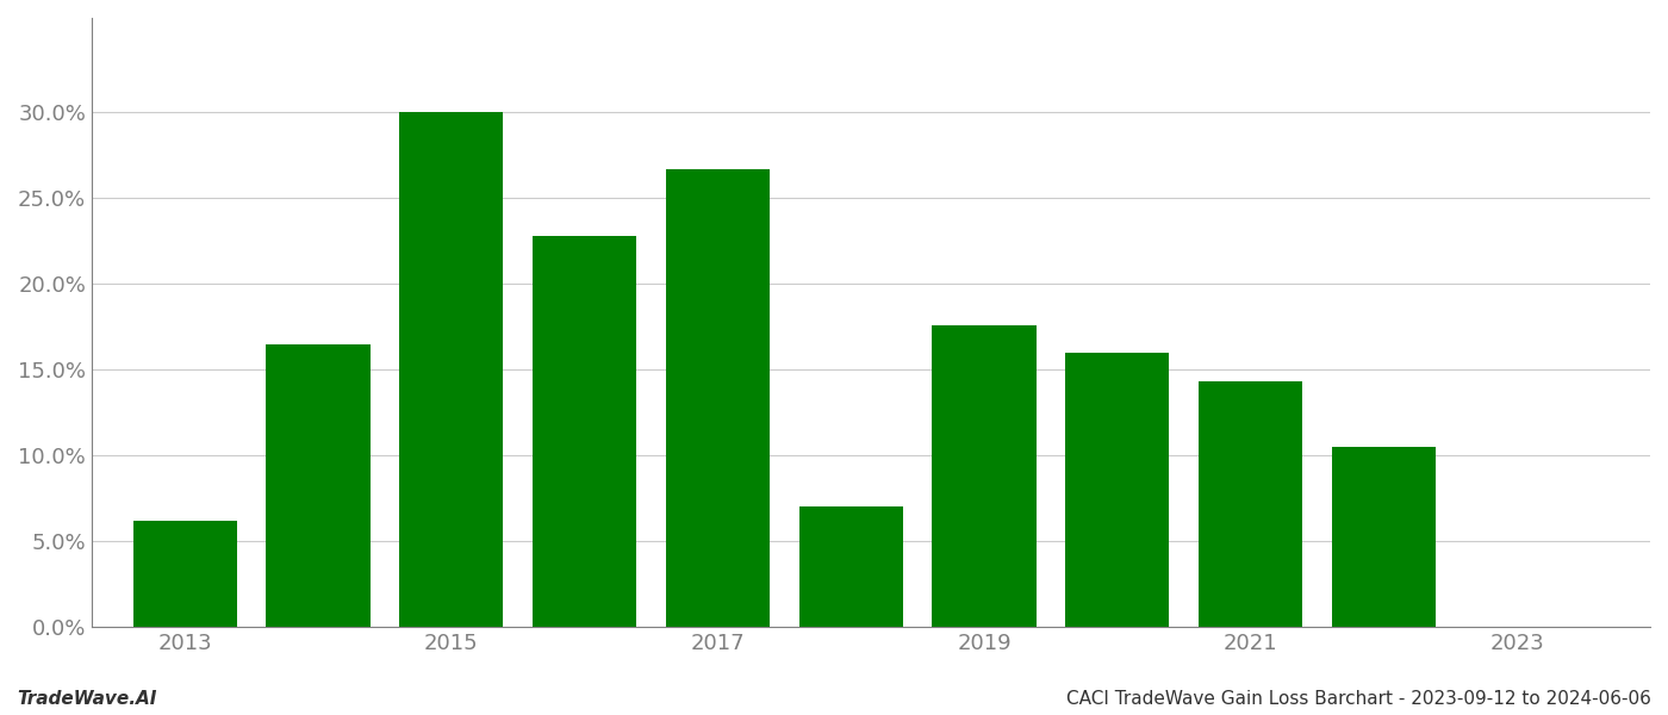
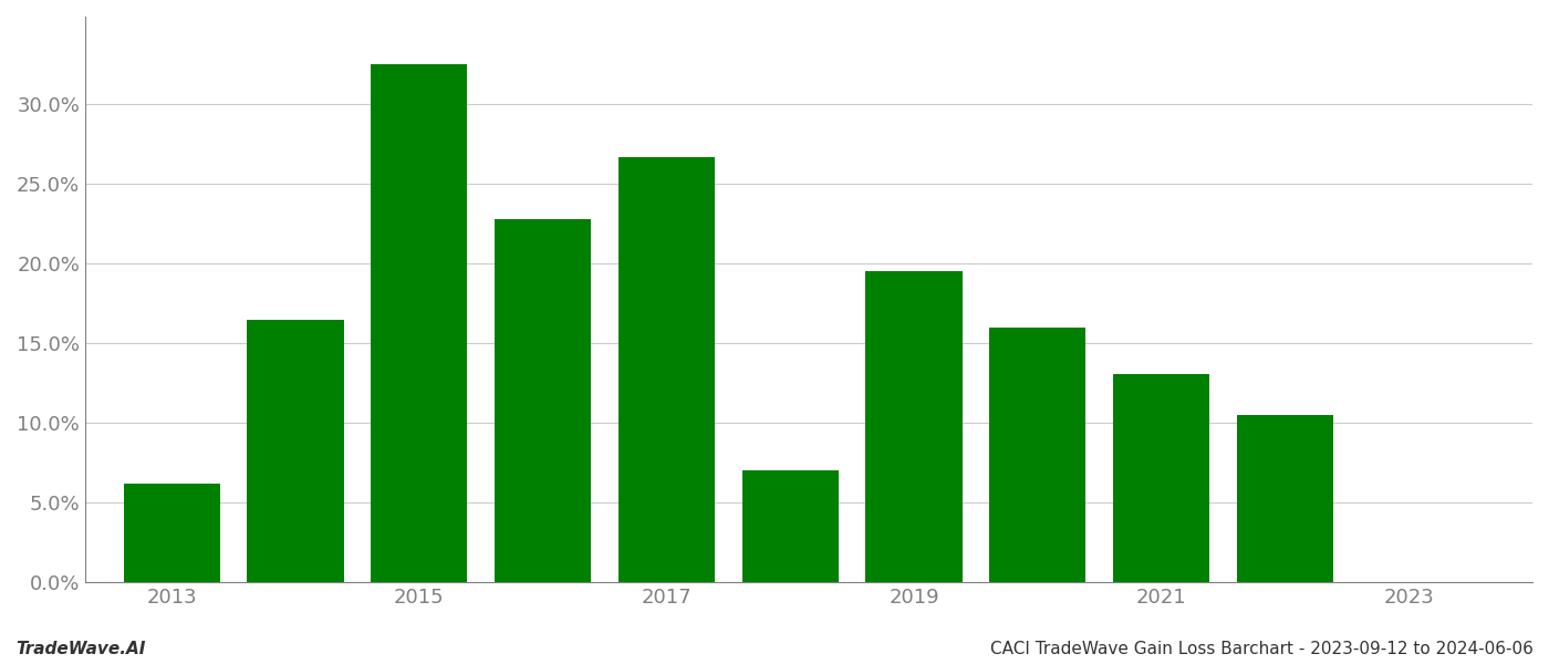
2015: 30.0% -> 32.5%
2019: 17.6% -> 19.5%
2021: 14.3% -> 13.1%
